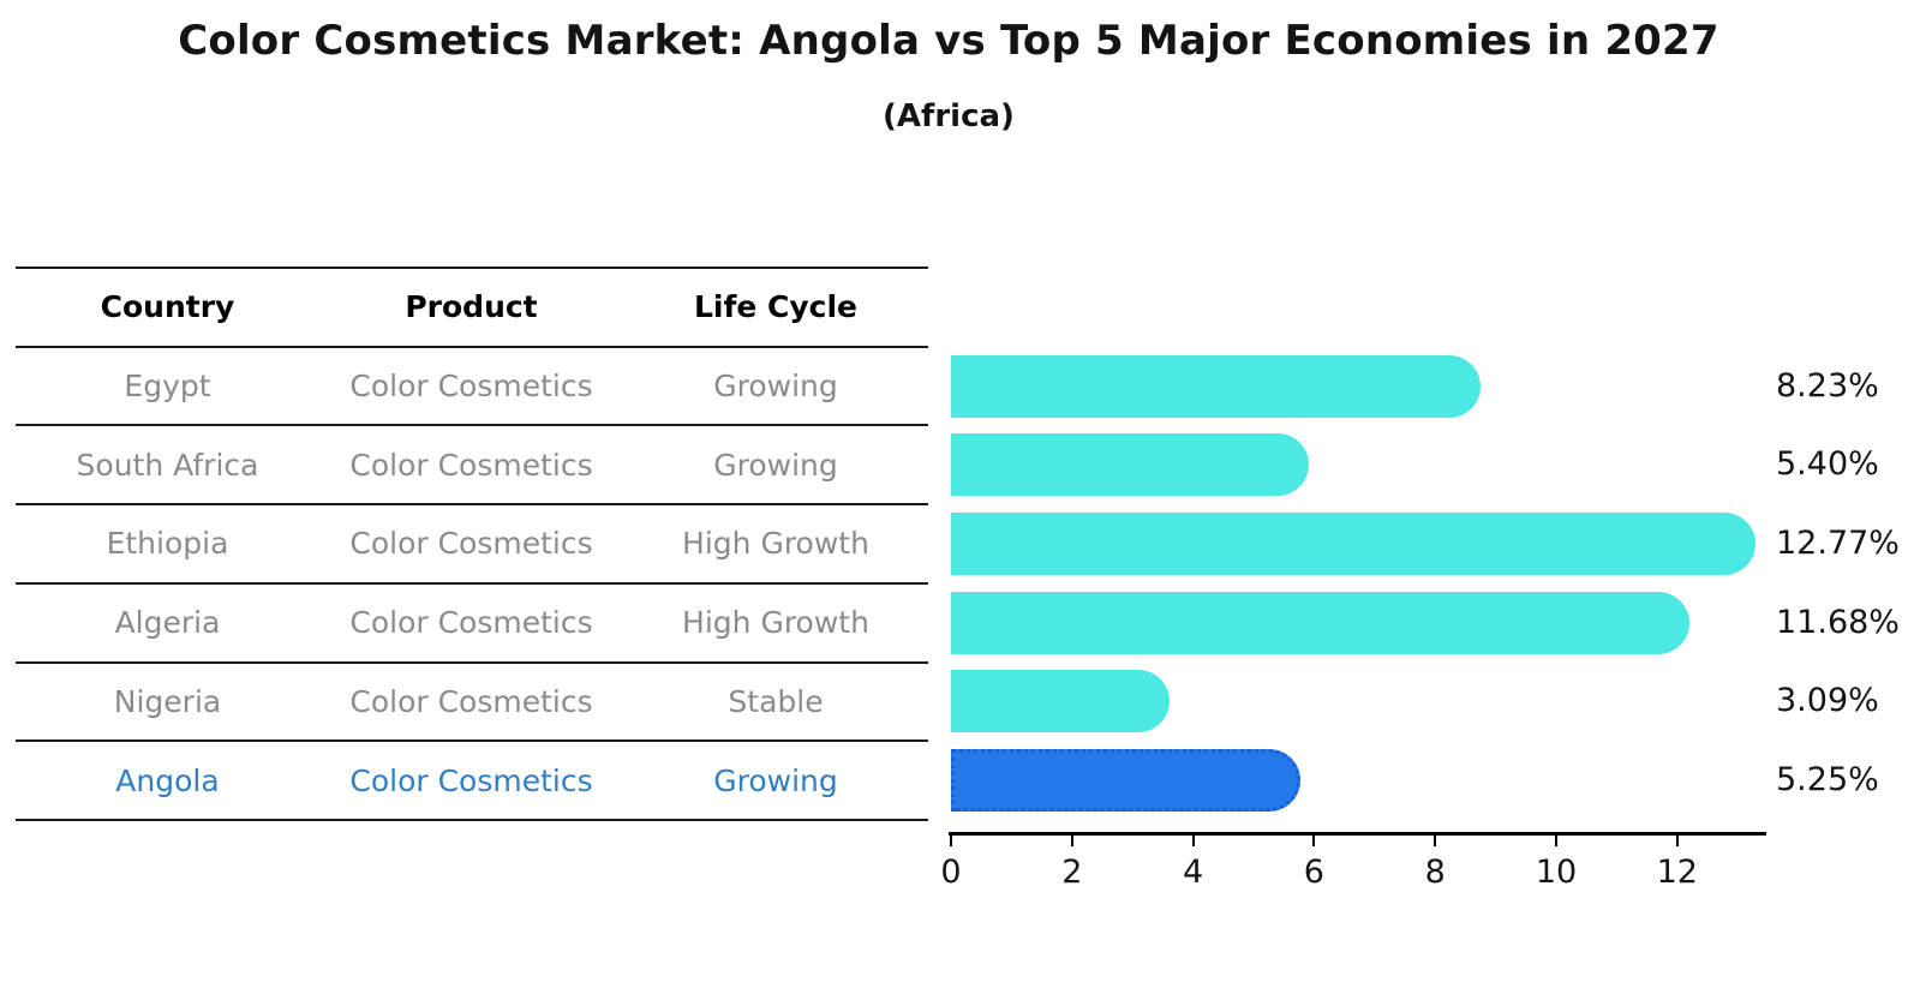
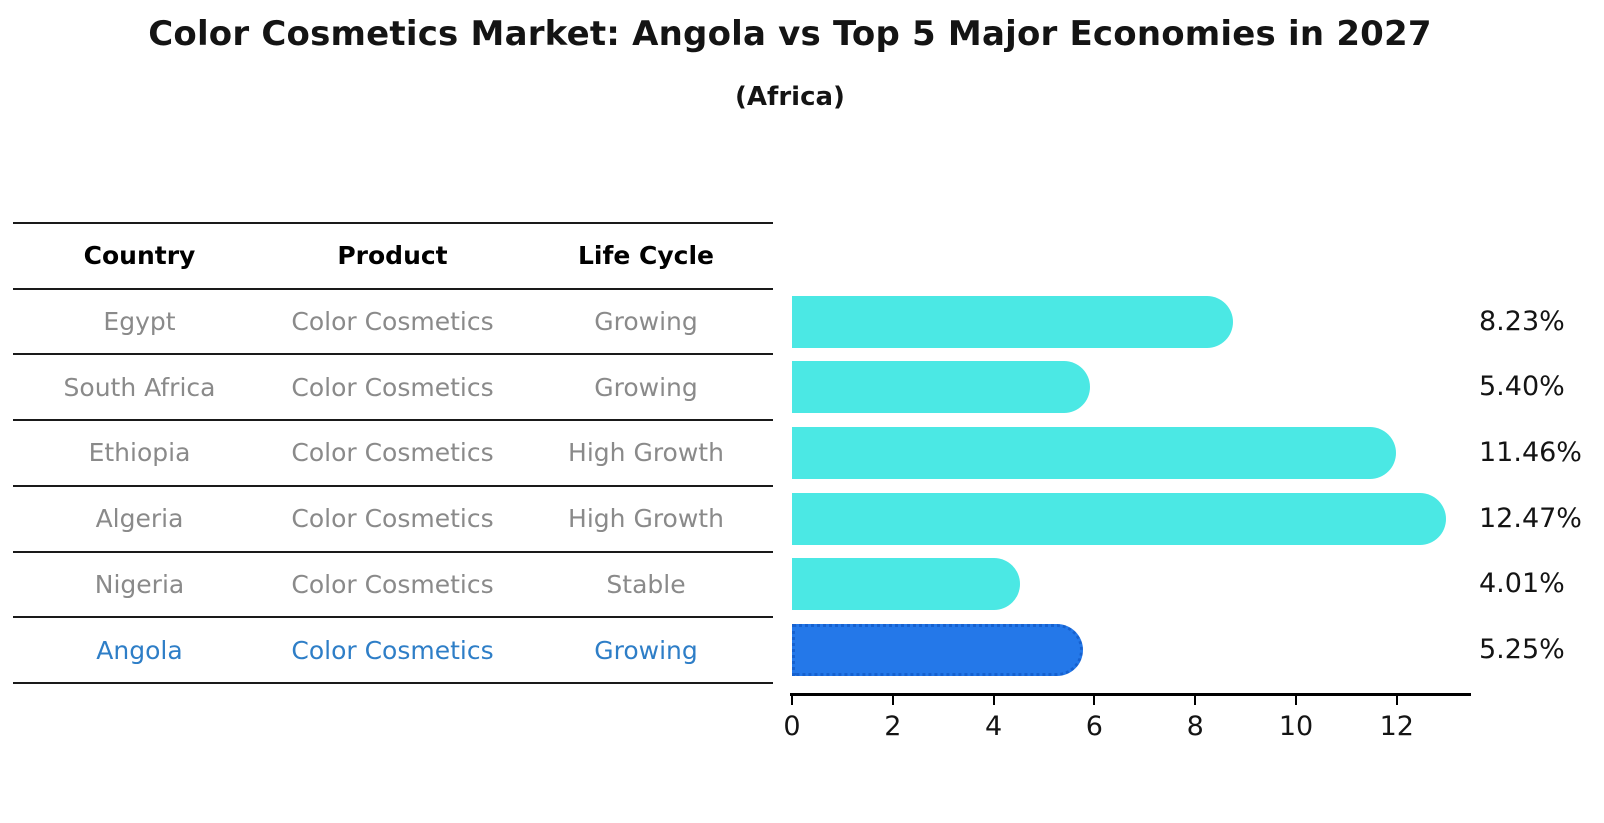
Ethiopia: 12.77% -> 11.46%
Algeria: 11.68% -> 12.47%
Nigeria: 3.09% -> 4.01%
